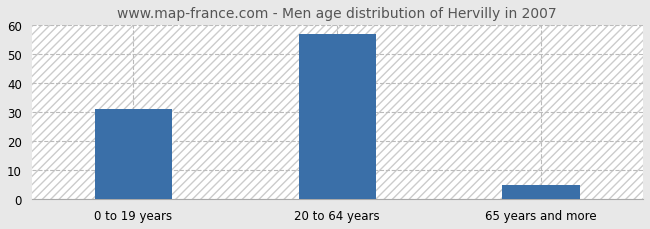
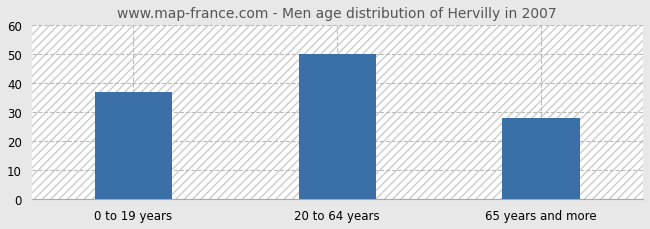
0 to 19 years: 31 -> 37
20 to 64 years: 57 -> 50
65 years and more: 5 -> 28
